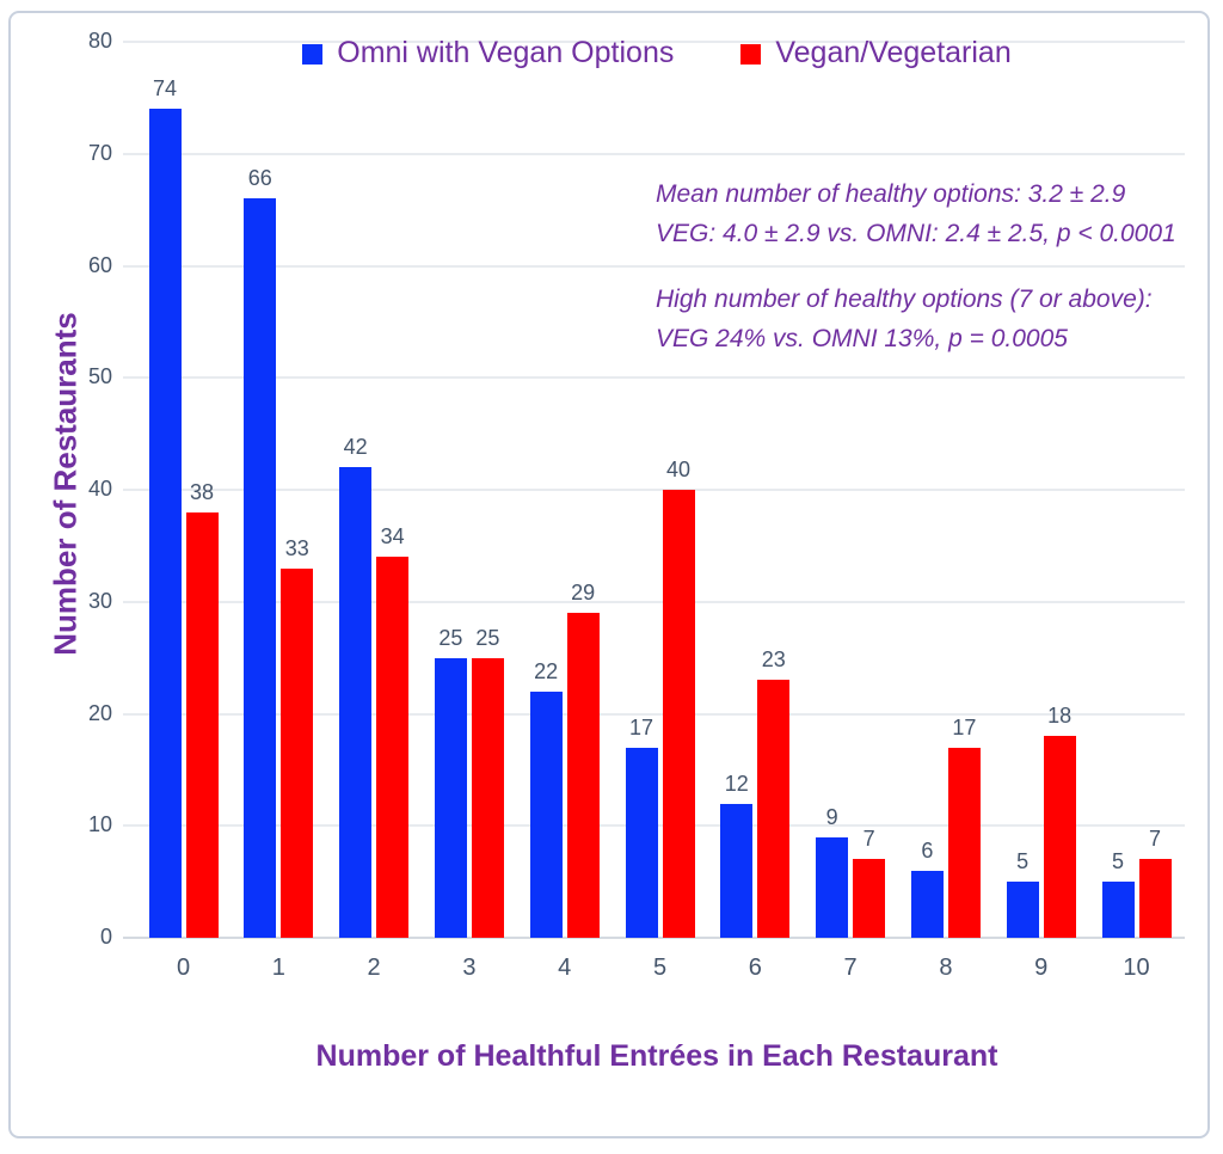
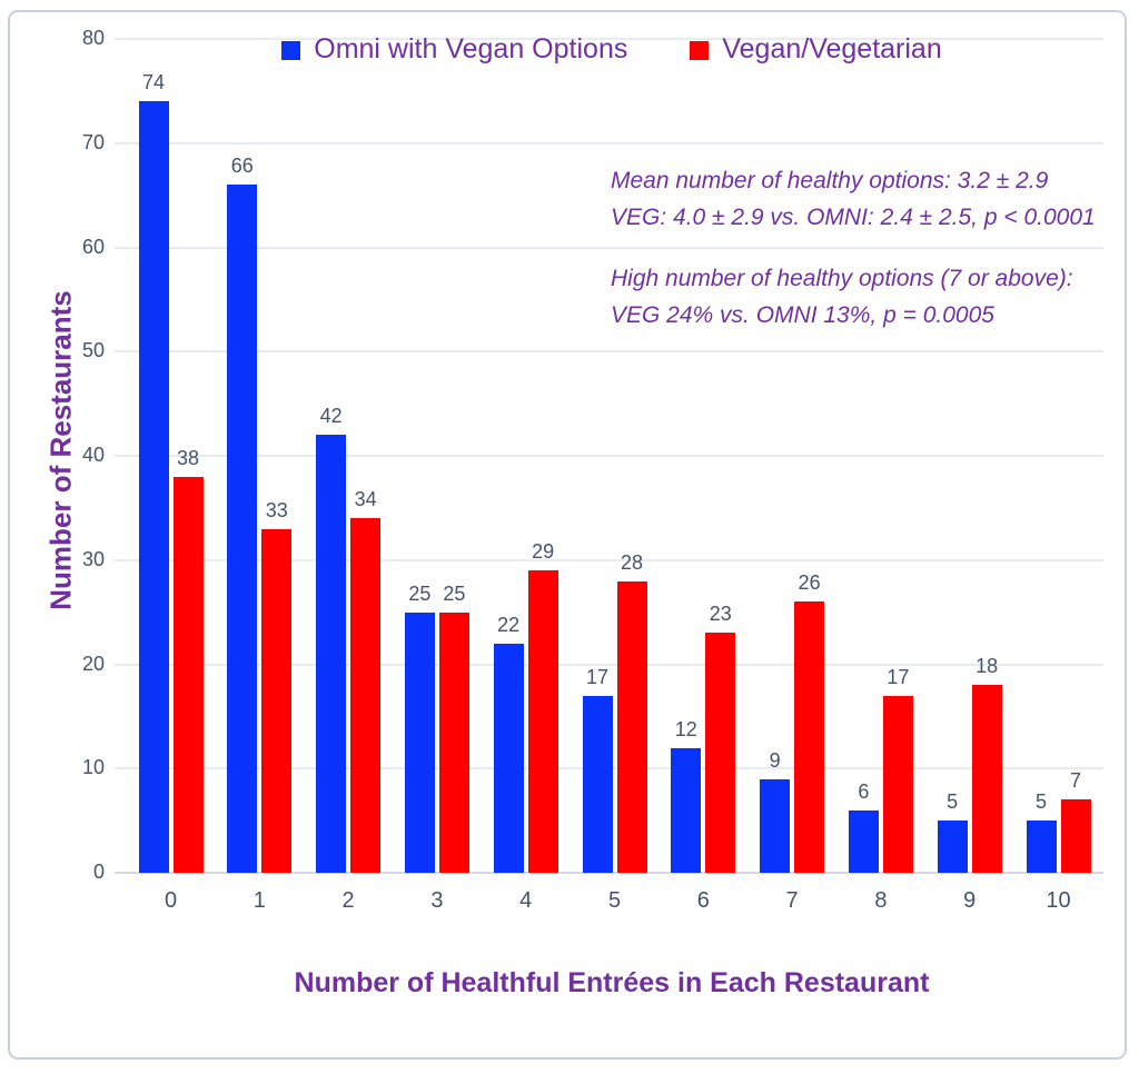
Vegan/Vegetarian/5: 40 -> 28
Vegan/Vegetarian/7: 7 -> 26
